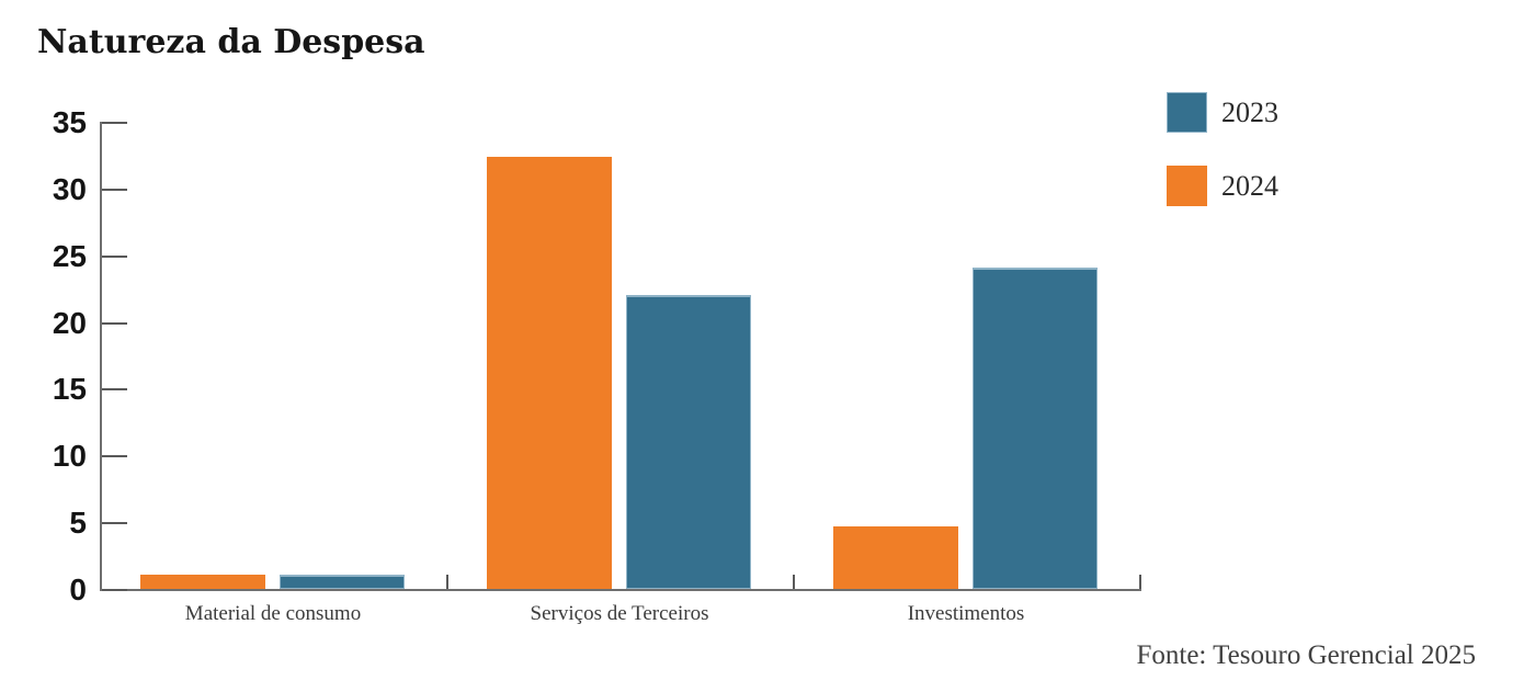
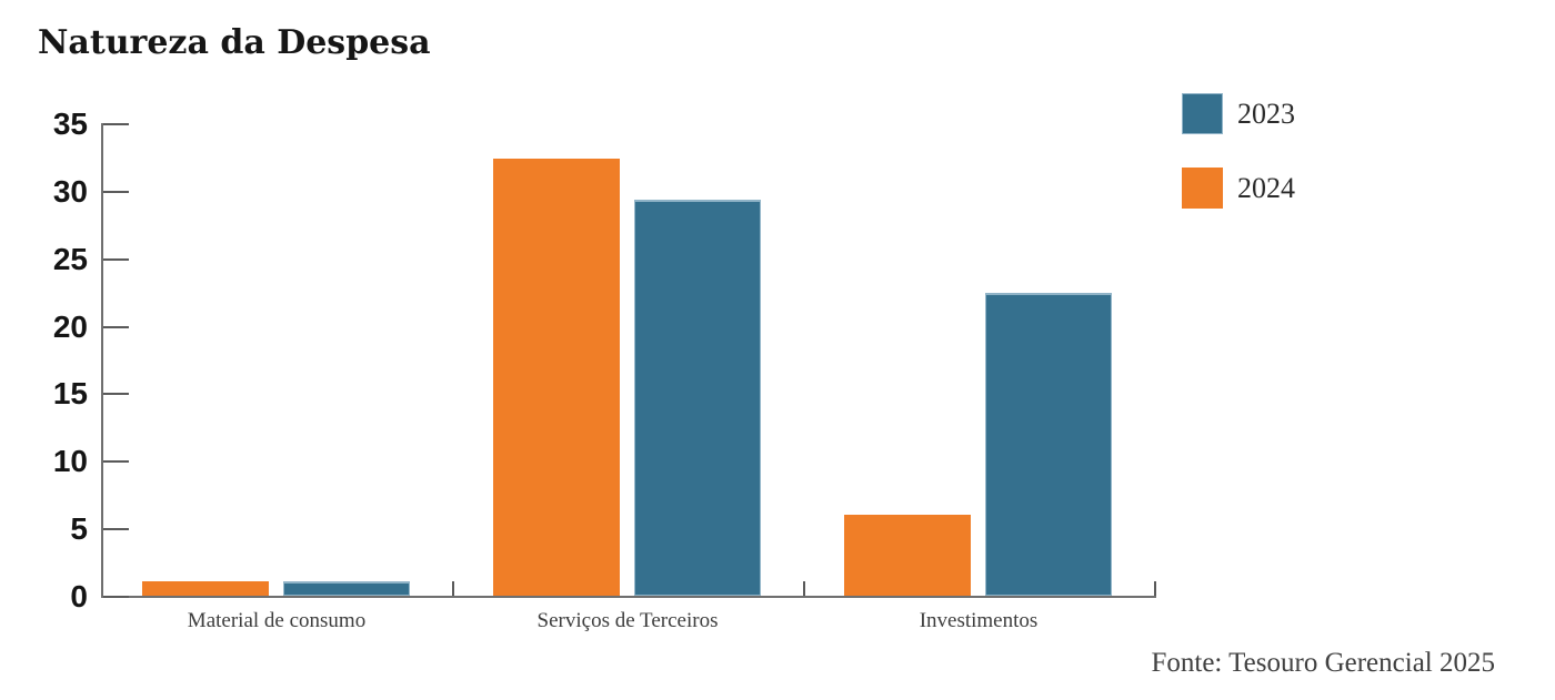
2023/Serviços de Terceiros: 22.0 -> 29.3
2024/Investimentos: 4.7 -> 6.0
2023/Investimentos: 24.1 -> 22.4
